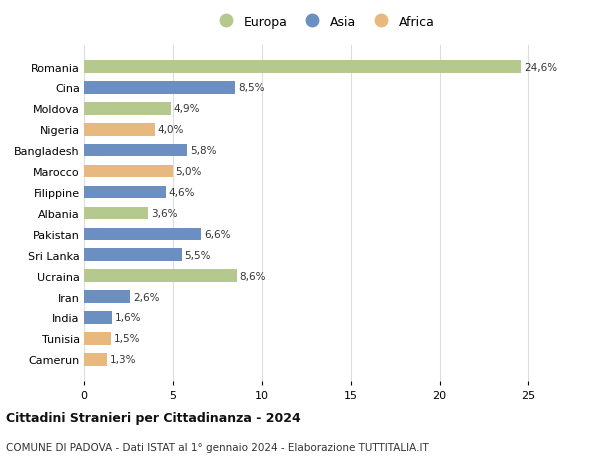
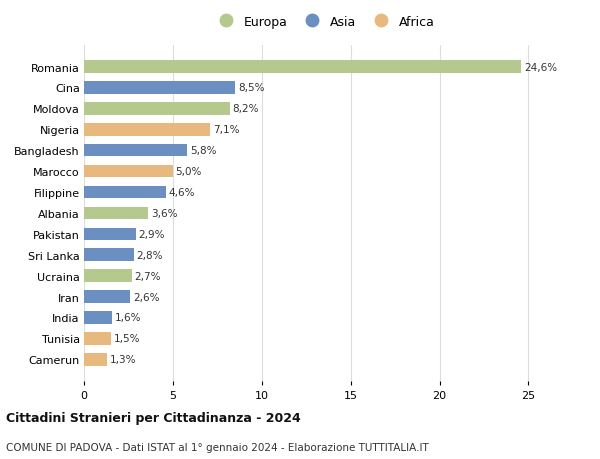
Moldova: 4,9% -> 8,2%
Nigeria: 4,0% -> 7,1%
Pakistan: 6,6% -> 2,9%
Sri Lanka: 5,5% -> 2,8%
Ucraina: 8,6% -> 2,7%
